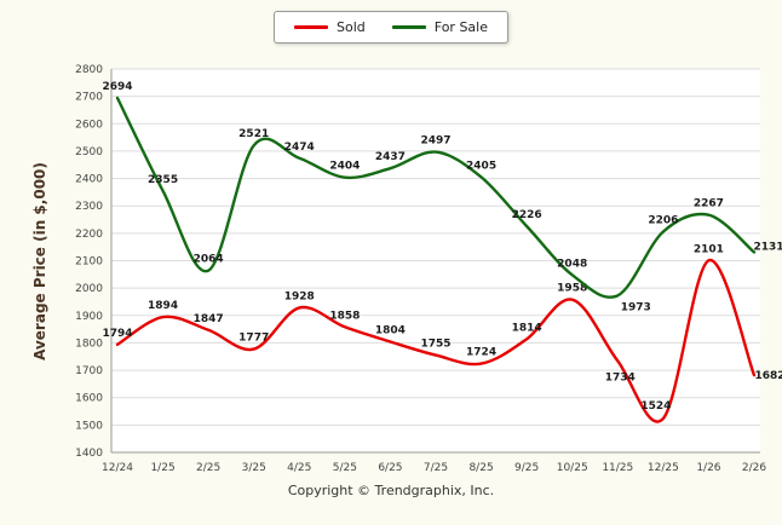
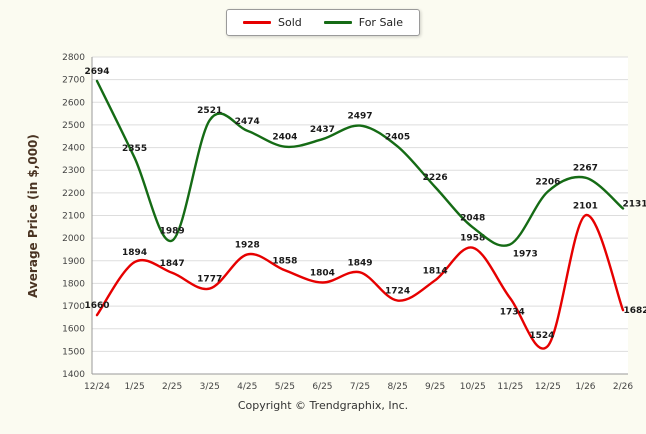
Sold/12/24: 1794 -> 1660
For Sale/2/25: 2064 -> 1989
Sold/7/25: 1755 -> 1849
